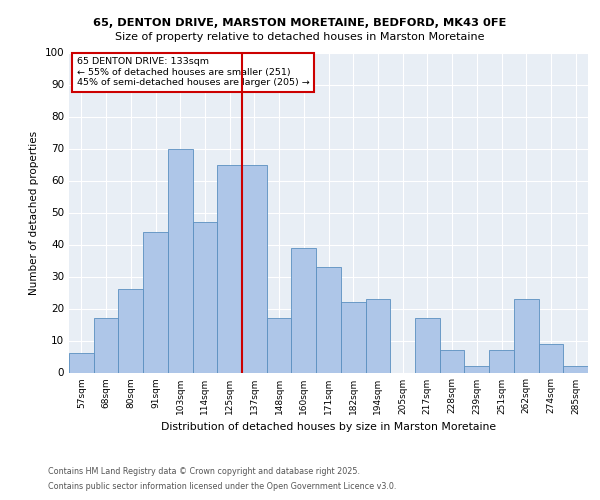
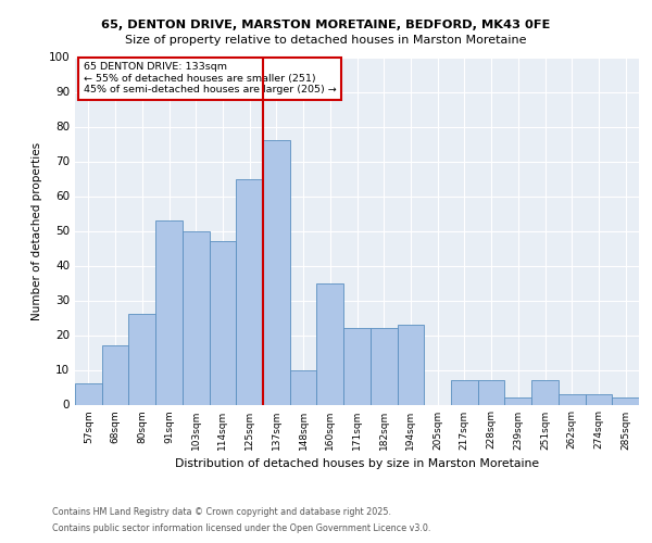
91sqm: 44 -> 53
103sqm: 70 -> 50
137sqm: 65 -> 76
148sqm: 17 -> 10
160sqm: 39 -> 35
171sqm: 33 -> 22
217sqm: 17 -> 7
262sqm: 23 -> 3
274sqm: 9 -> 3
